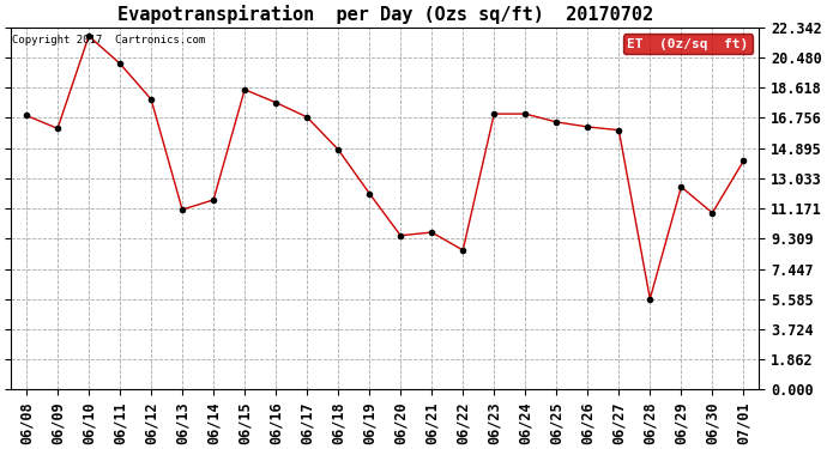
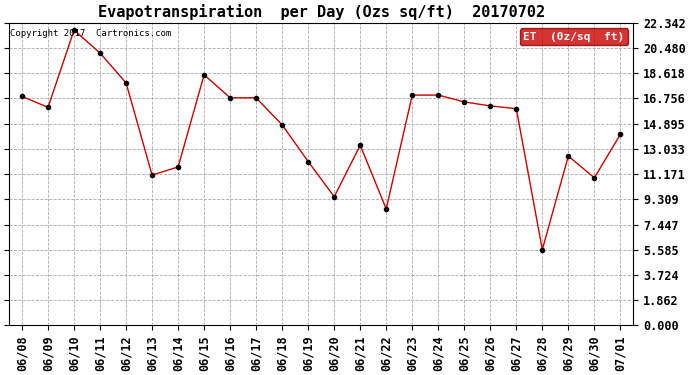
06/16: 17.7 -> 16.8
06/21: 9.7 -> 13.3
